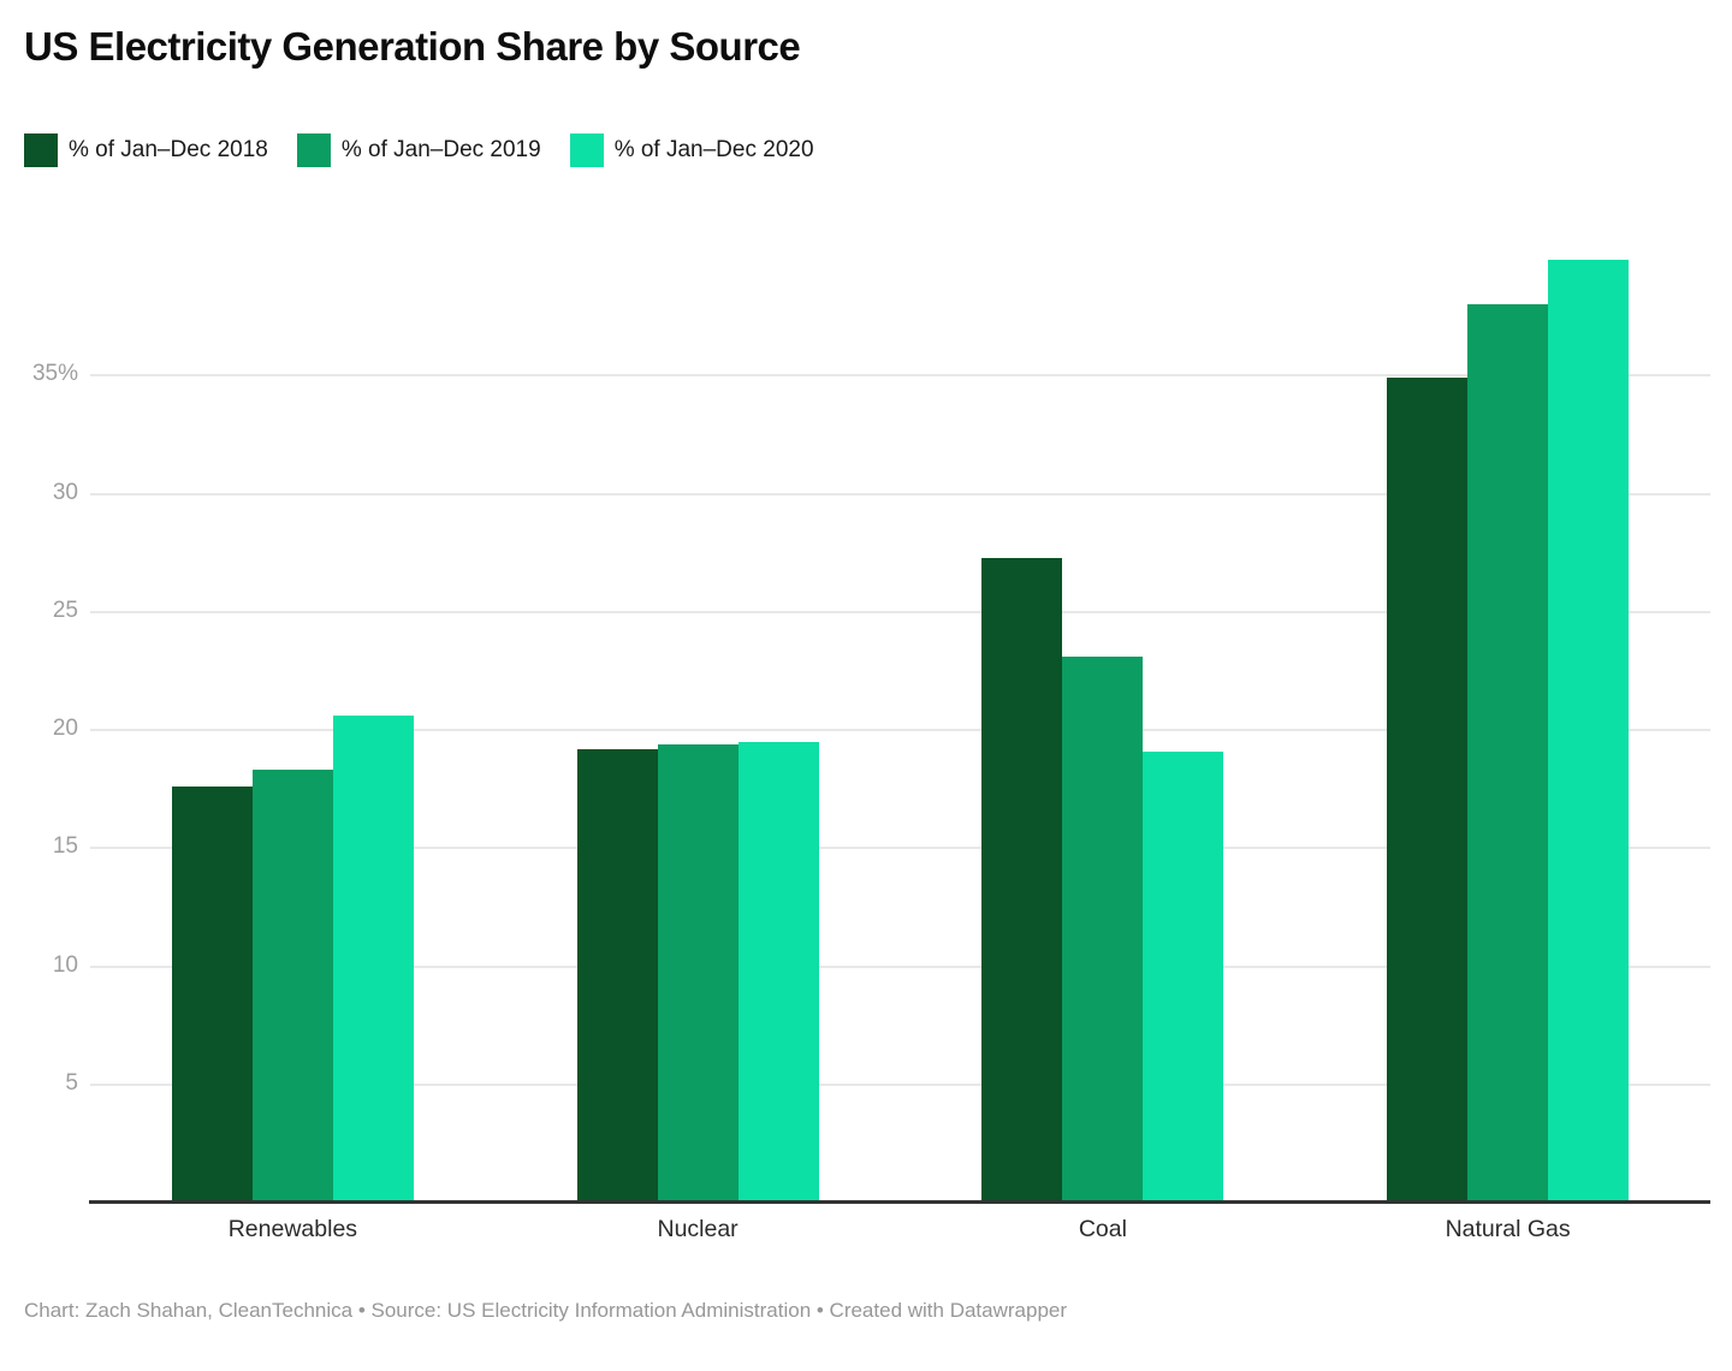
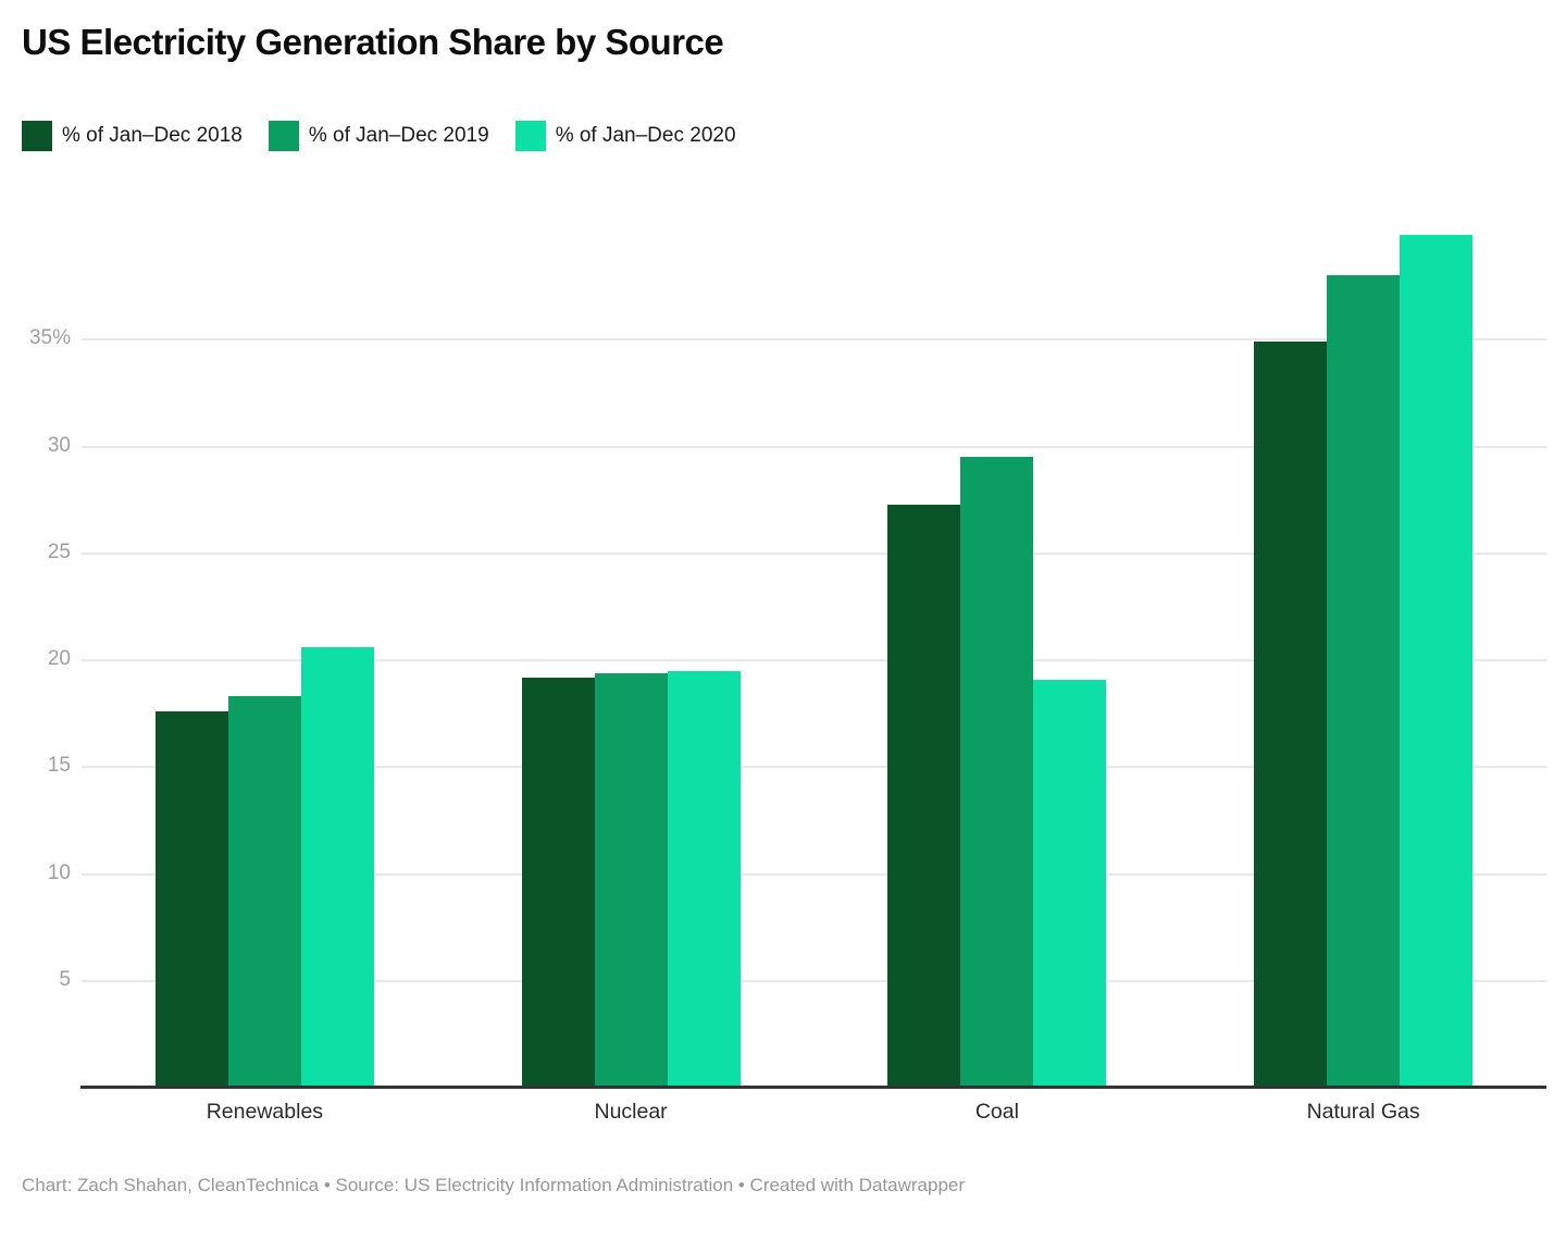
% of Jan–Dec 2019/Coal: 23.1% -> 29.5%
